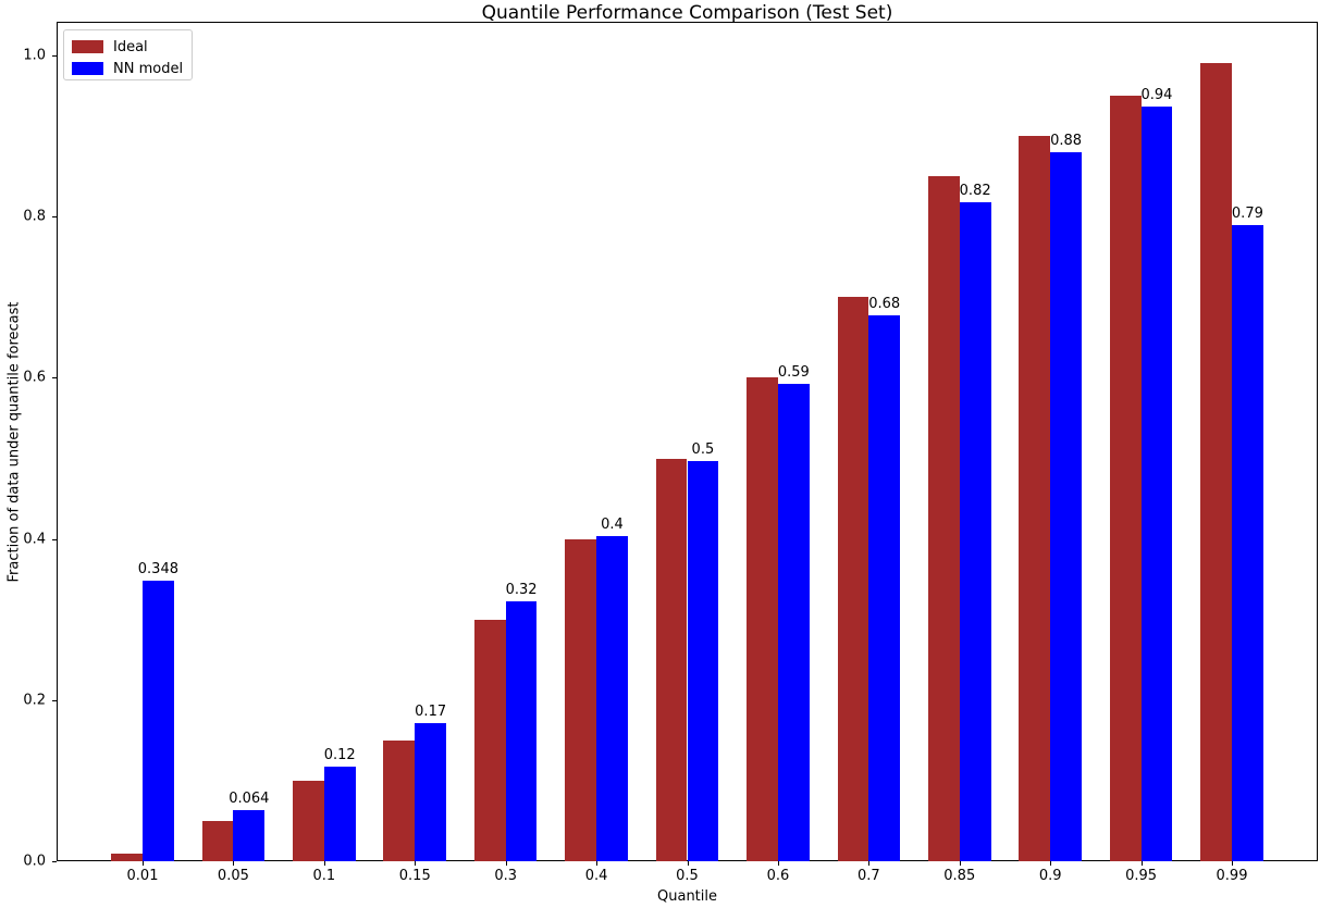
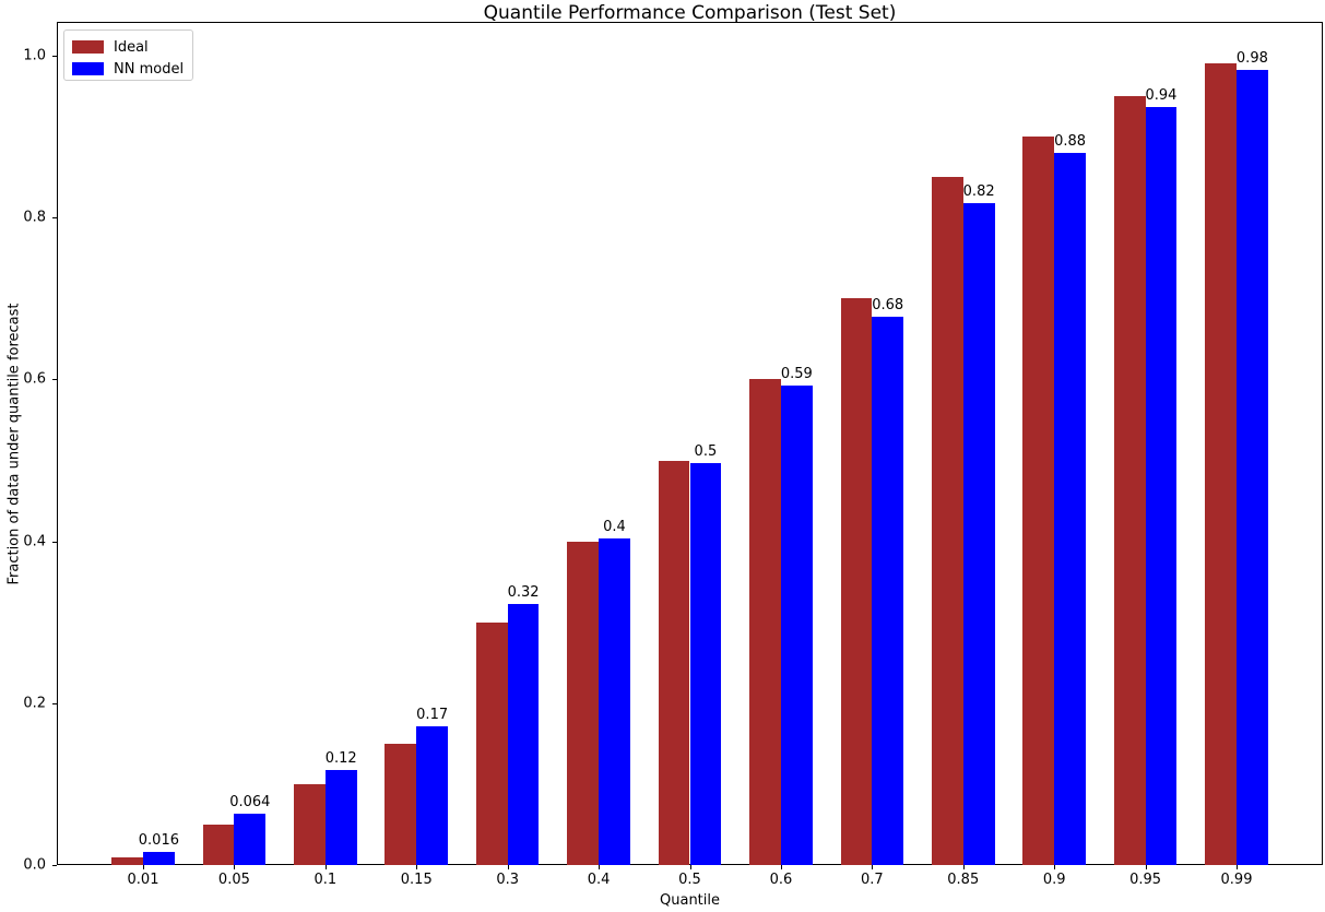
NN model/0.01: 0.348 -> 0.016
NN model/0.99: 0.79 -> 0.98
